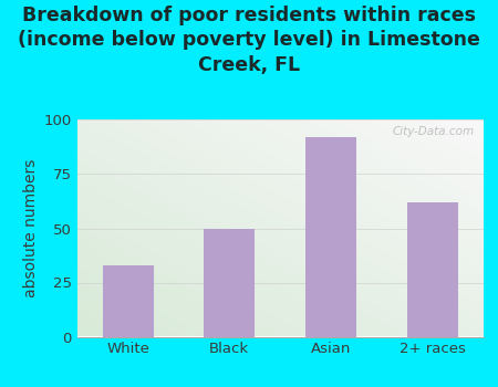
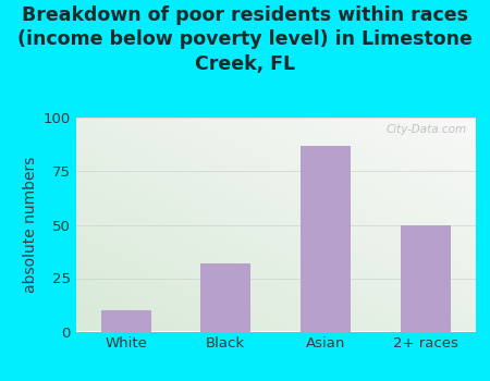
White: 33 -> 10
Black: 50 -> 32
Asian: 92 -> 87
2+ races: 62 -> 50
